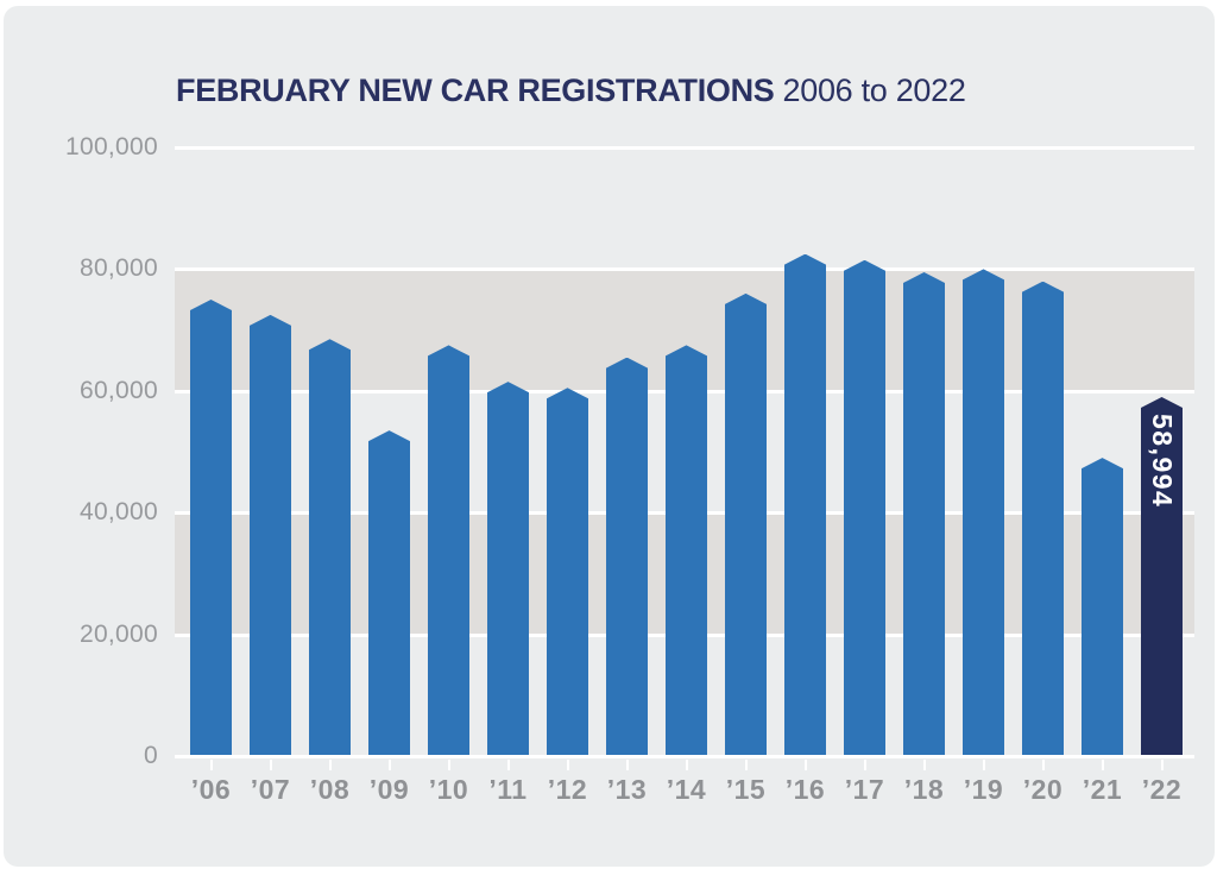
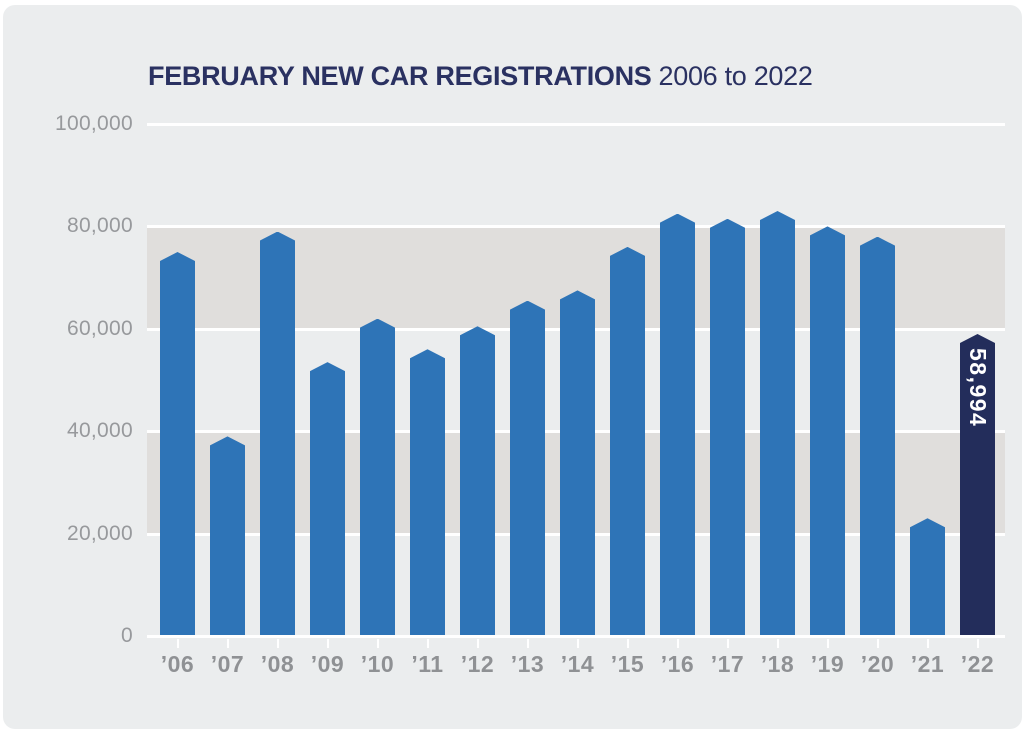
’07: 72000 -> 39000
’08: 68000 -> 79000
’10: 68000 -> 62000
’11: 62000 -> 56000
’18: 80000 -> 83000
’21: 49000 -> 23000
